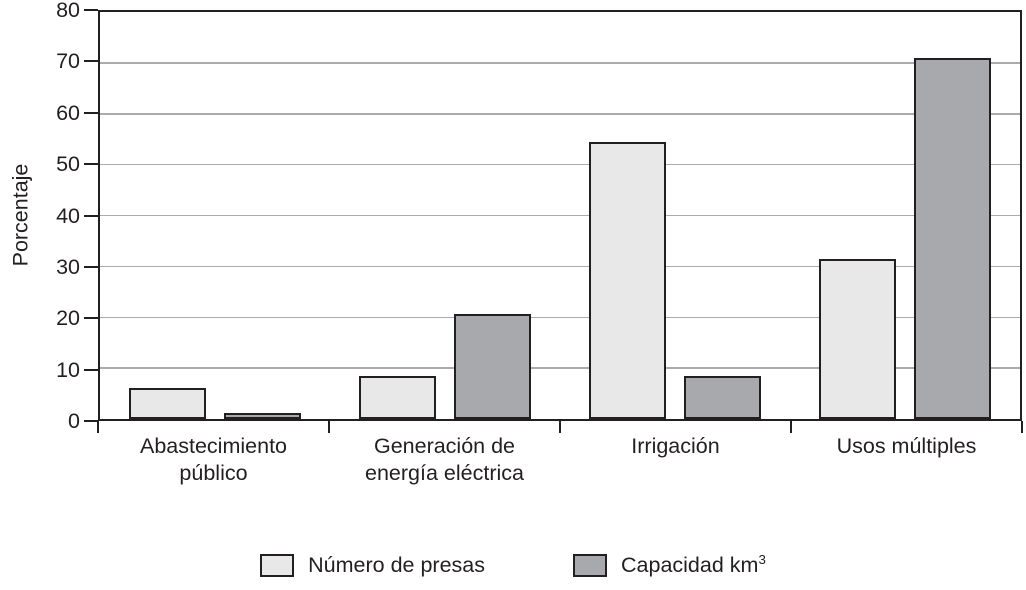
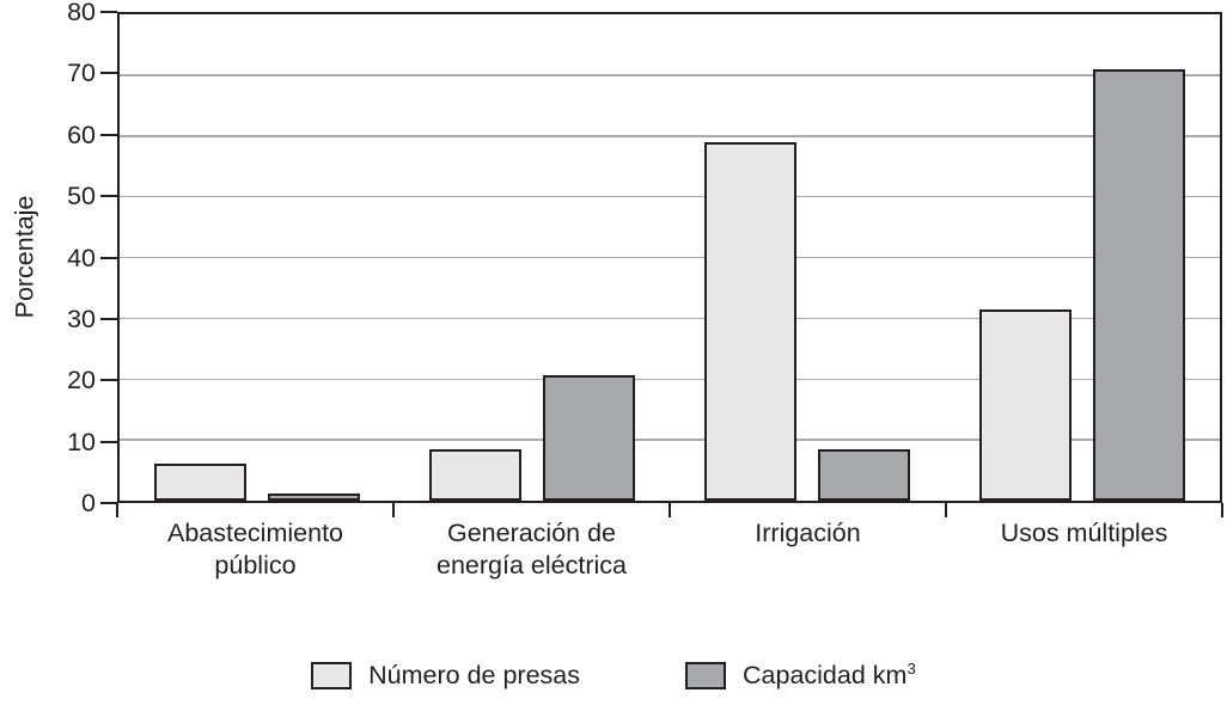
Número de presas/Irrigación: 54 -> 59
